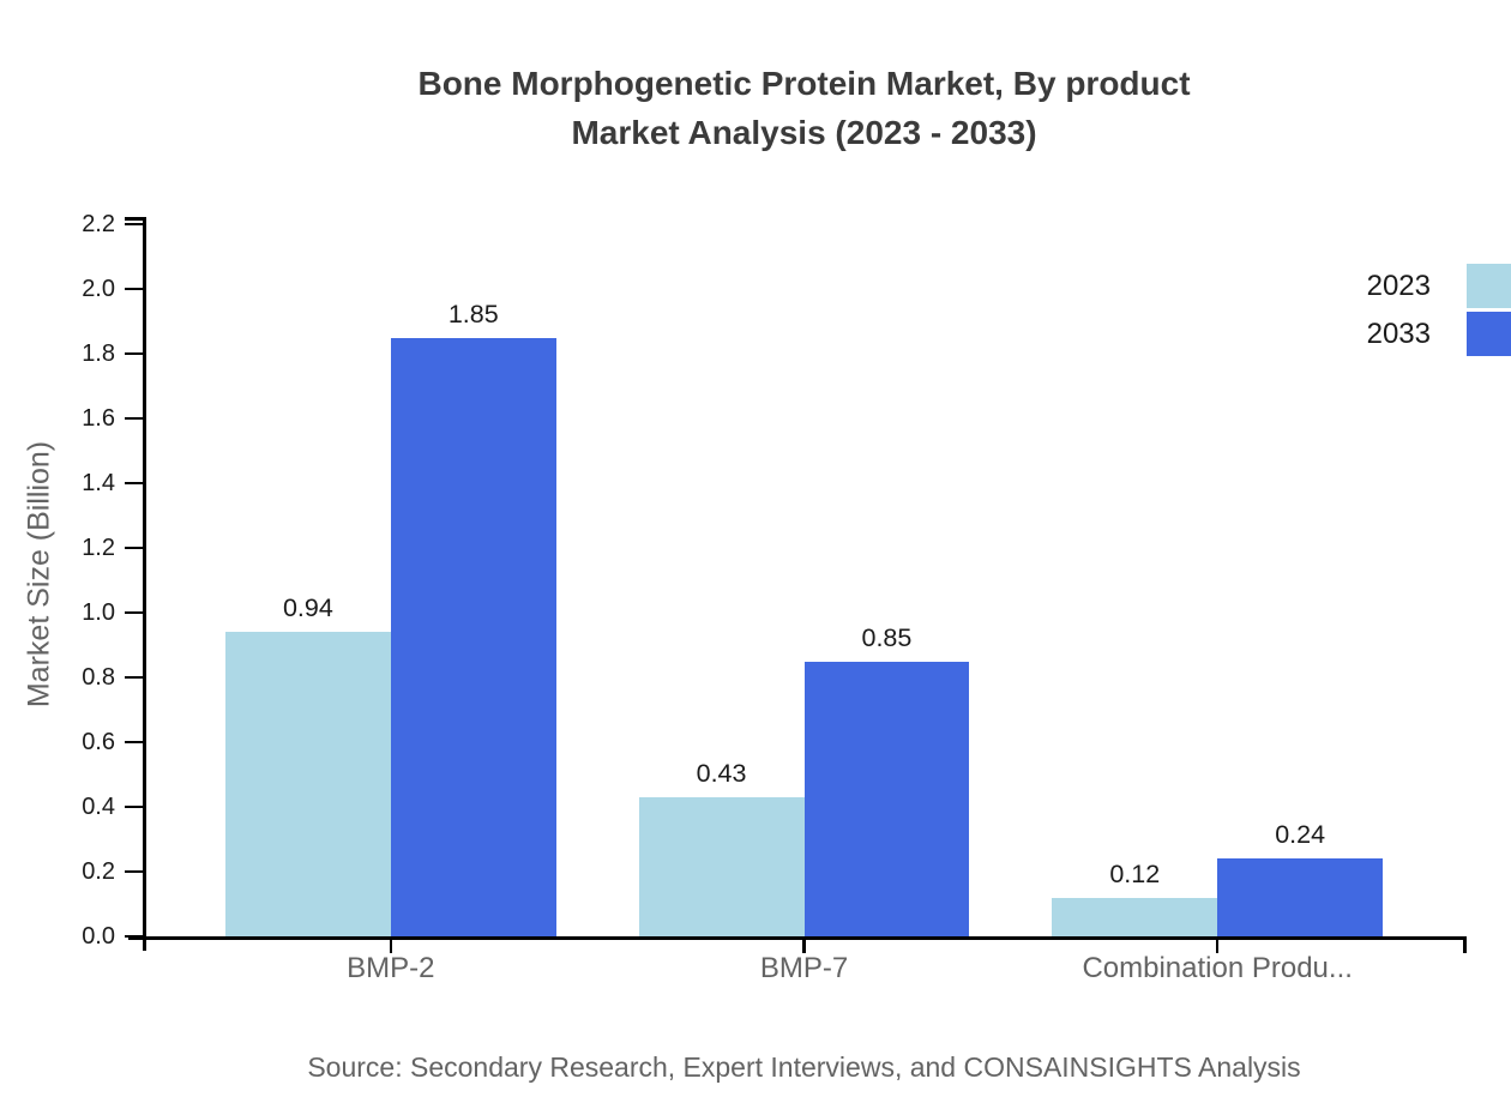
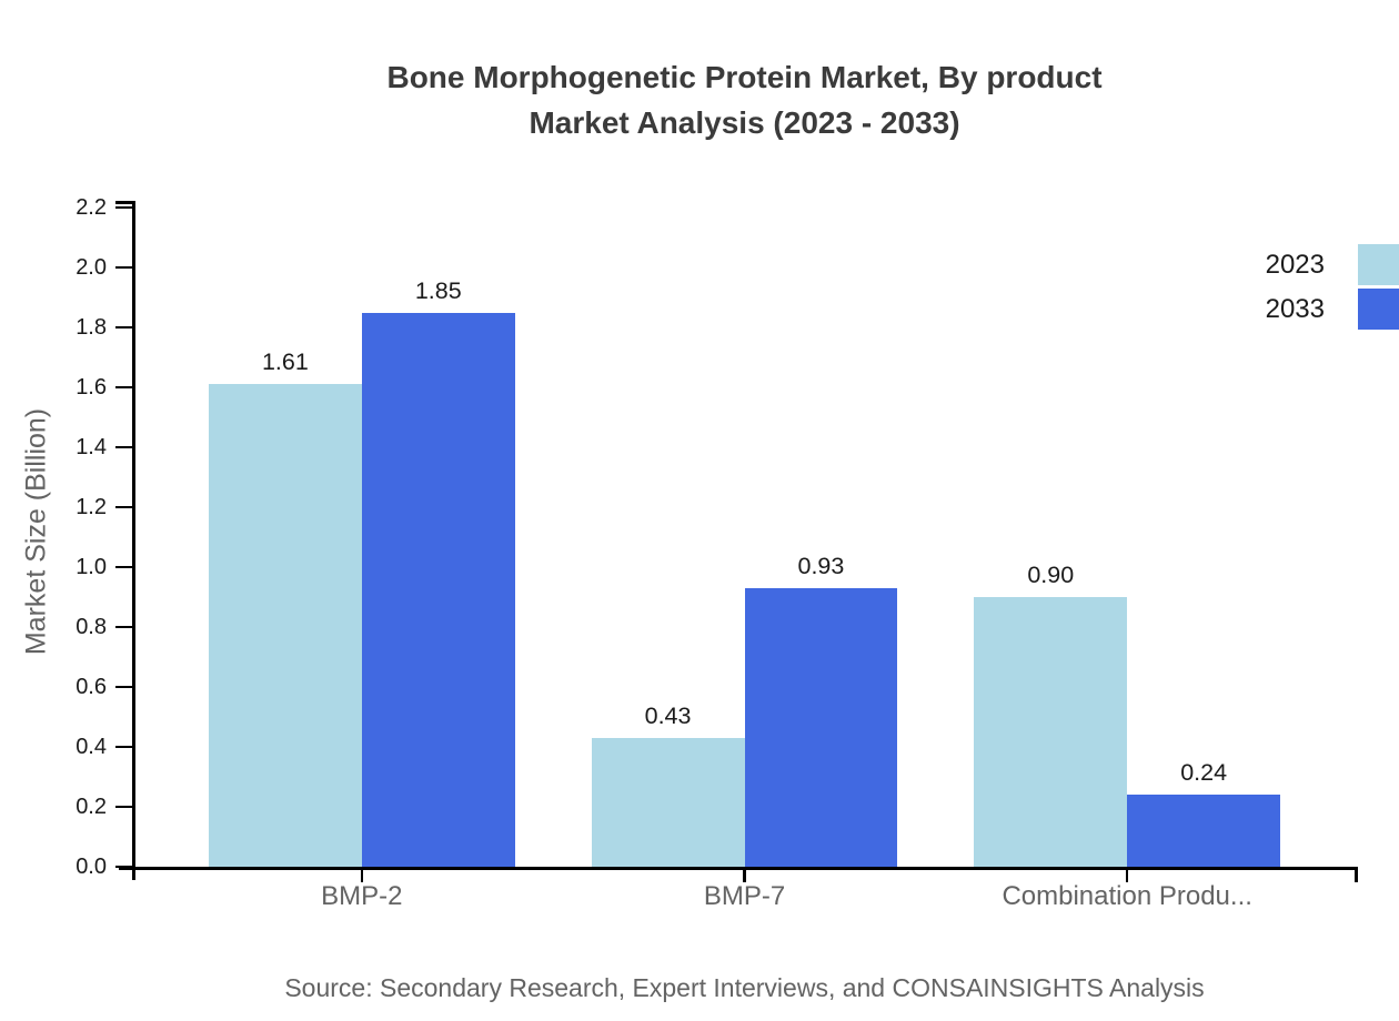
2023/BMP-2: 0.94 -> 1.61
2033/BMP-7: 0.85 -> 0.93
2023/Combination Produ...: 0.12 -> 0.90
